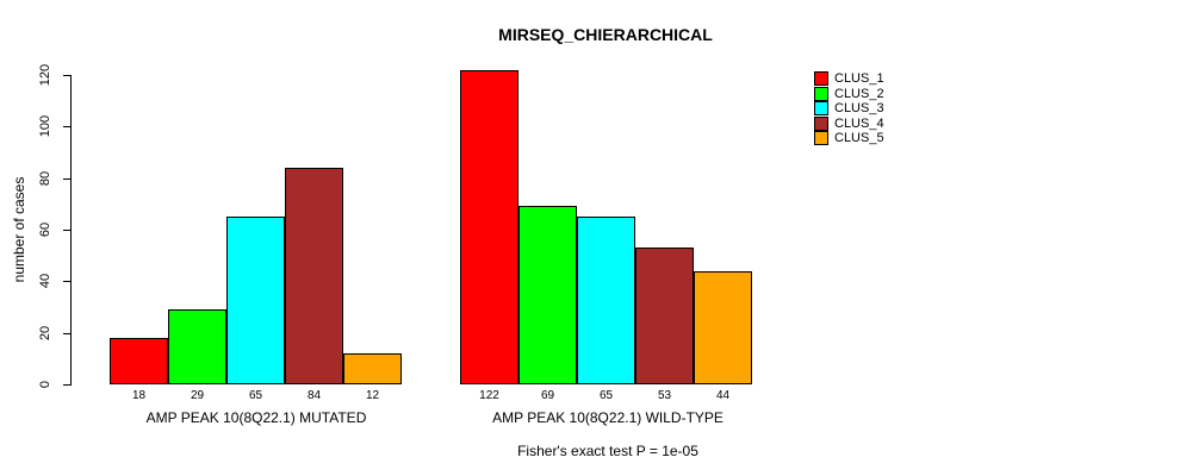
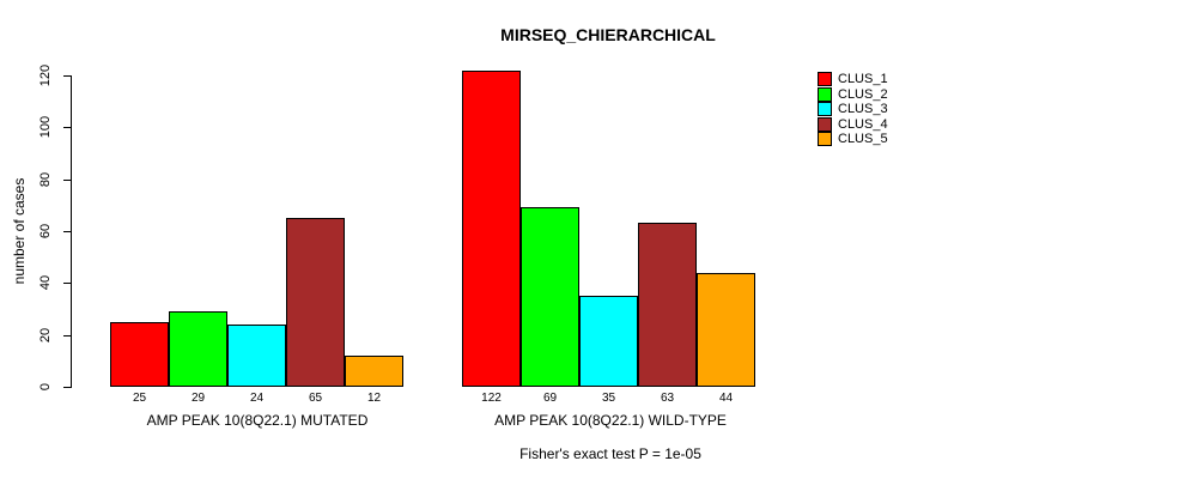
CLUS_1/AMP PEAK 10(8Q22.1) MUTATED: 18 -> 25
CLUS_3/AMP PEAK 10(8Q22.1) MUTATED: 65 -> 24
CLUS_4/AMP PEAK 10(8Q22.1) MUTATED: 84 -> 65
CLUS_3/AMP PEAK 10(8Q22.1) WILD-TYPE: 65 -> 35
CLUS_4/AMP PEAK 10(8Q22.1) WILD-TYPE: 53 -> 63
